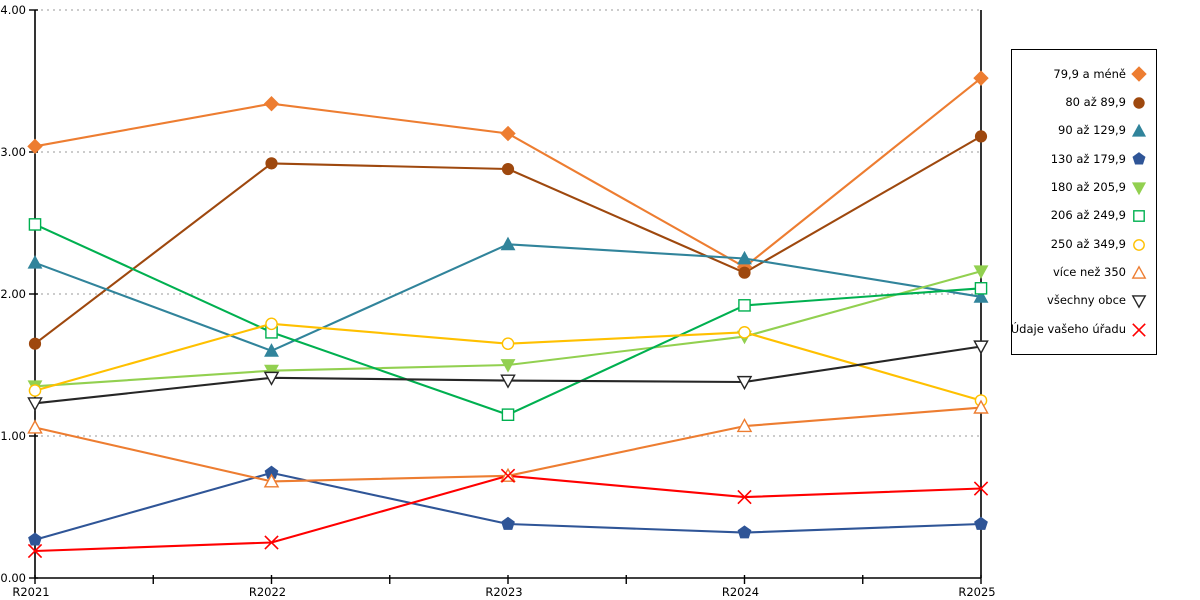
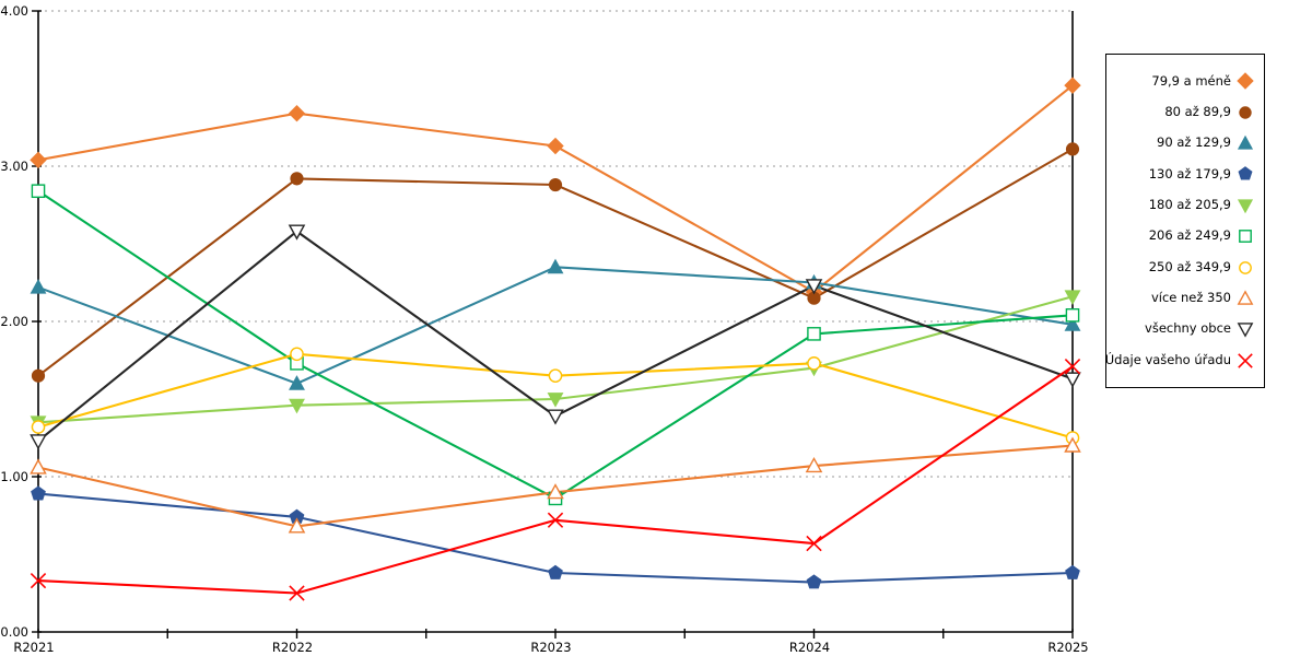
130 až 179,9/R2021: 0.27 -> 0.89
206 až 249,9/R2021: 2.49 -> 2.84
Údaje vašeho úřadu/R2021: 0.19 -> 0.33
všechny obce/R2022: 1.41 -> 2.58
206 až 249,9/R2023: 1.15 -> 0.86
více než 350/R2023: 0.72 -> 0.90
všechny obce/R2024: 1.38 -> 2.23
Údaje vašeho úřadu/R2025: 0.63 -> 1.71
